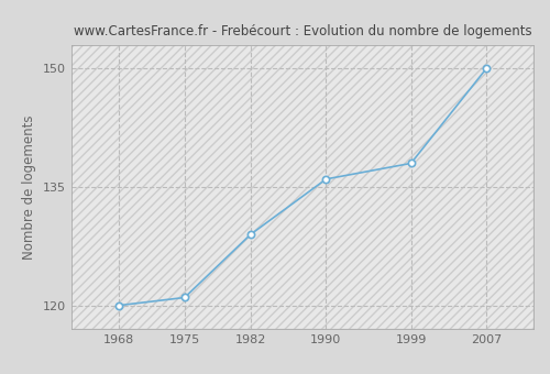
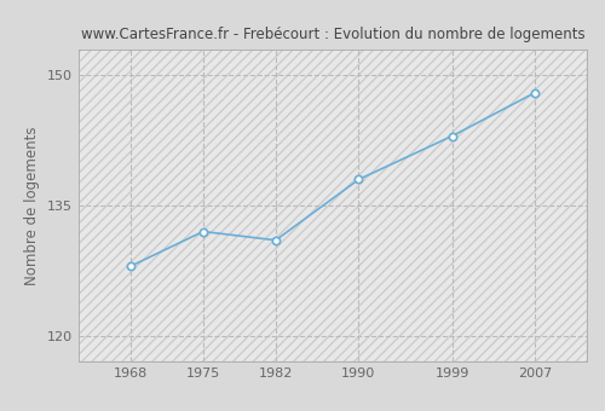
1968: 120 -> 128
1975: 121 -> 132
1982: 129 -> 131
1990: 136 -> 138
1999: 138 -> 143
2007: 150 -> 148
